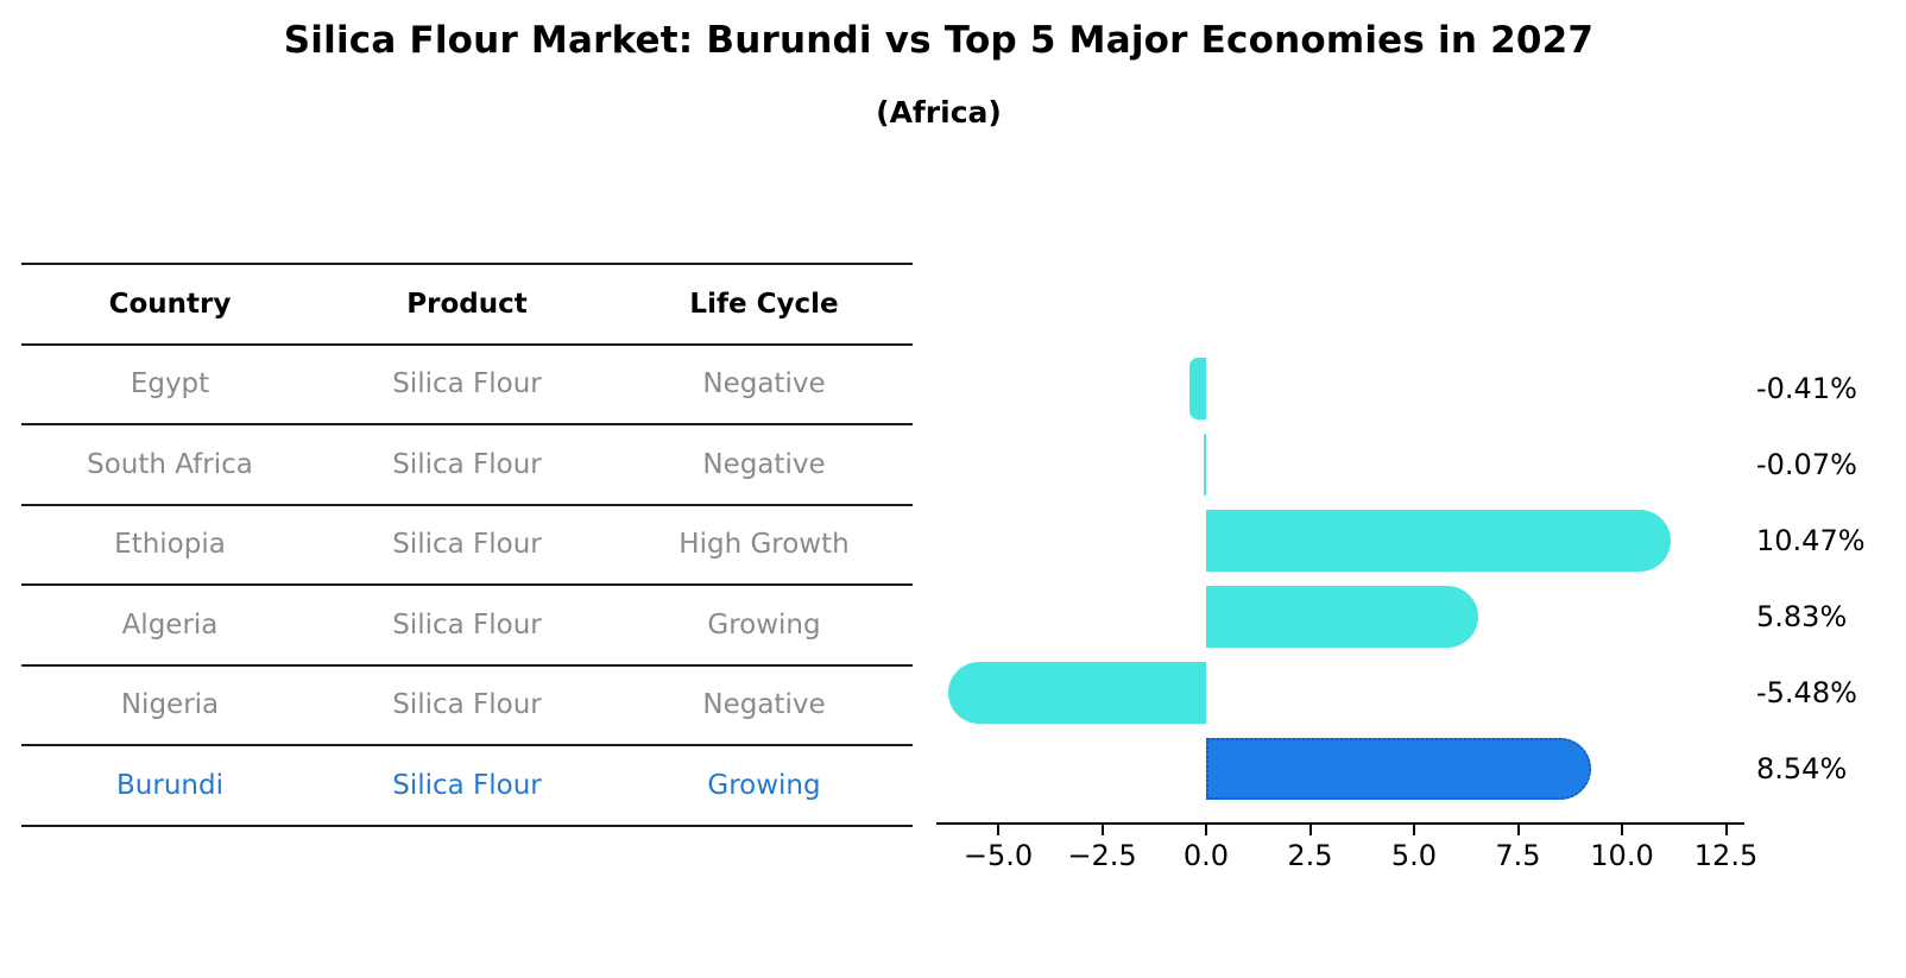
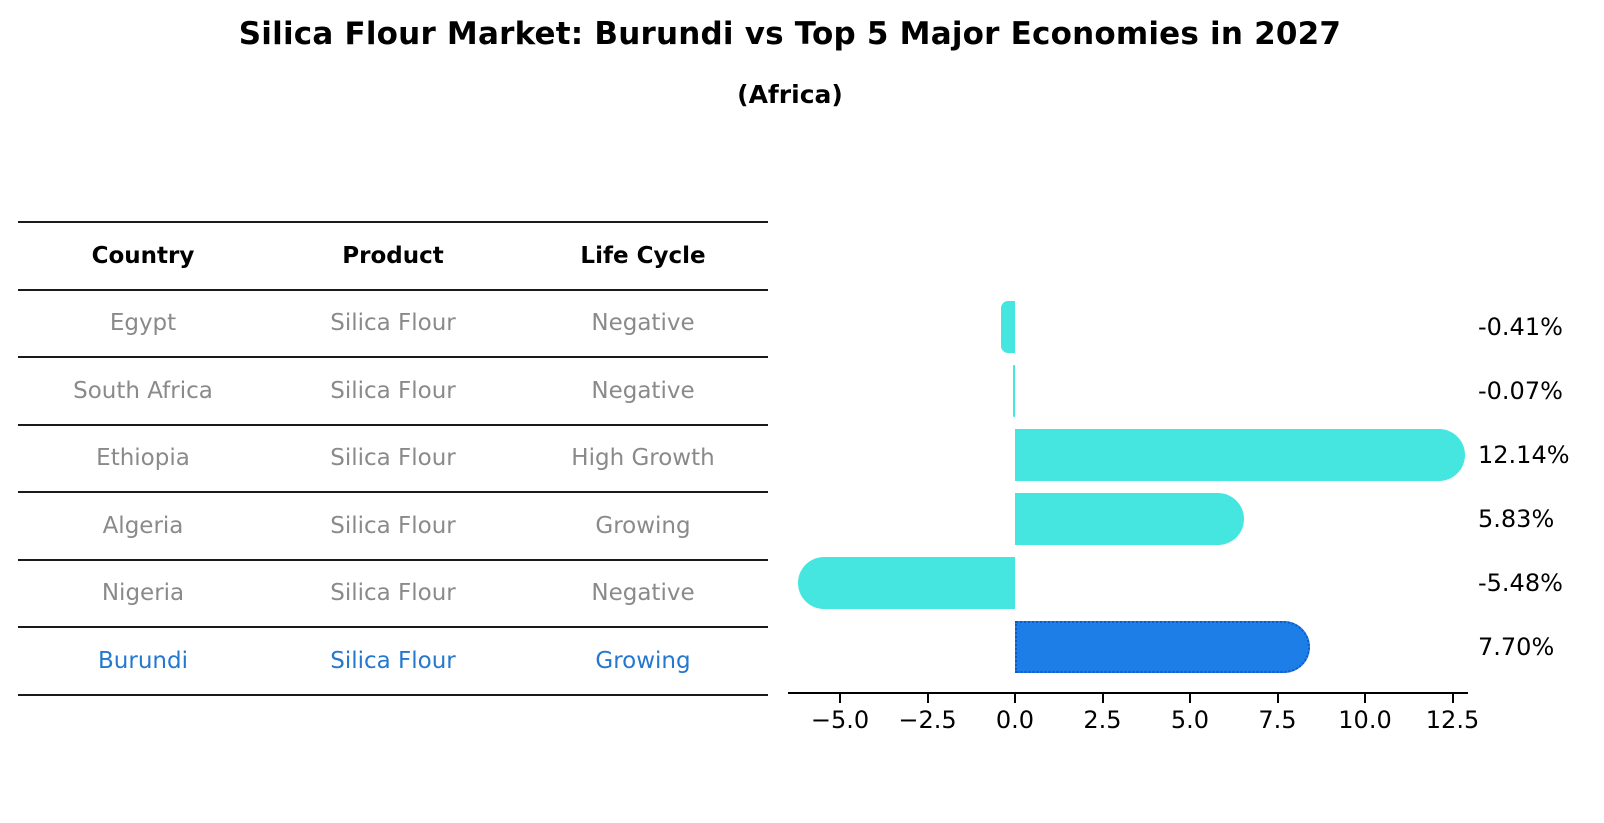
Ethiopia: 10.47% -> 12.14%
Burundi: 8.54% -> 7.70%
